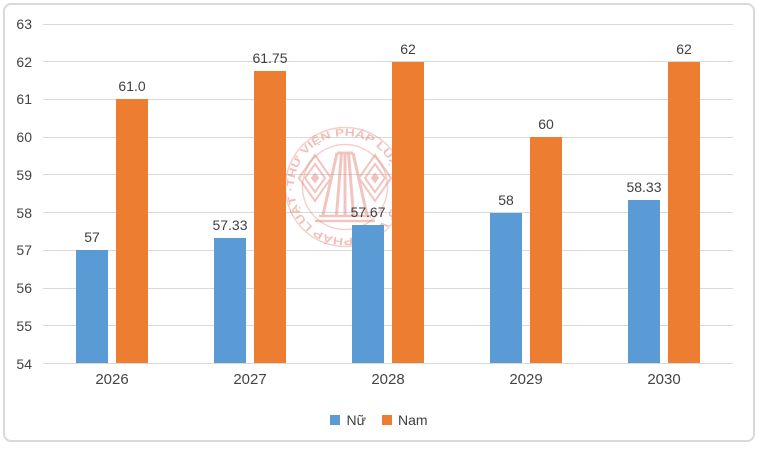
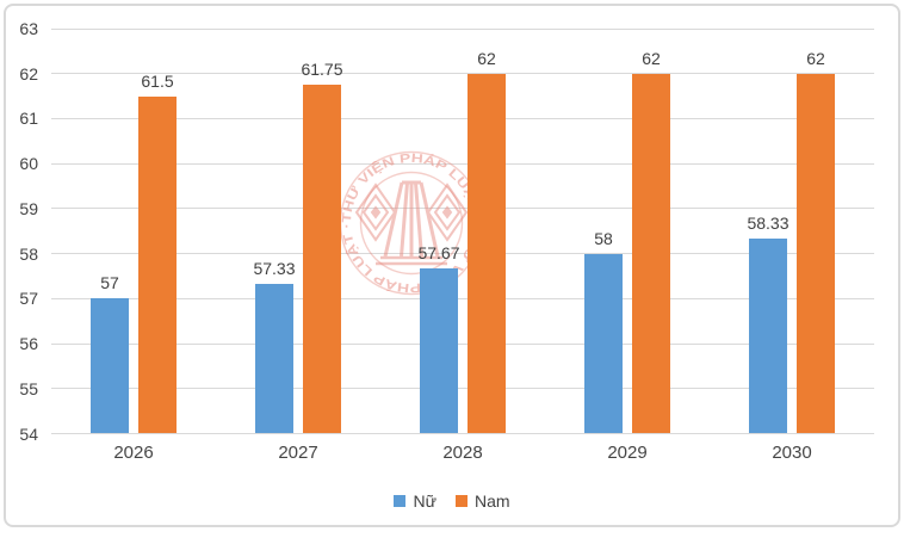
Nam/2026: 61.0 -> 61.5
Nam/2029: 60 -> 62
